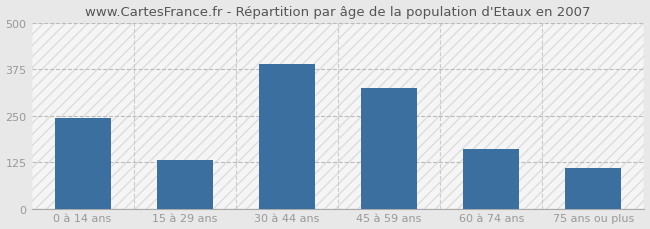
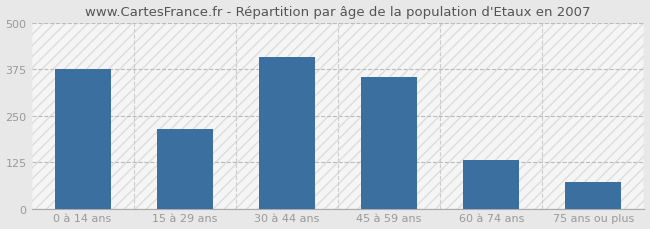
0 à 14 ans: 245 -> 375
15 à 29 ans: 130 -> 215
30 à 44 ans: 390 -> 408
45 à 59 ans: 325 -> 355
60 à 74 ans: 160 -> 130
75 ans ou plus: 110 -> 72
